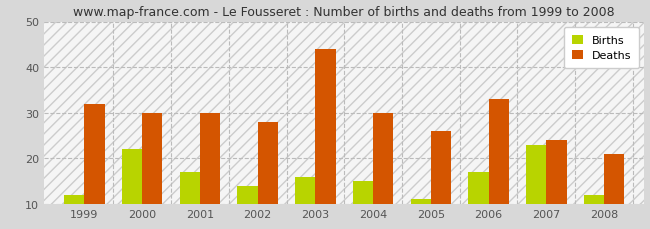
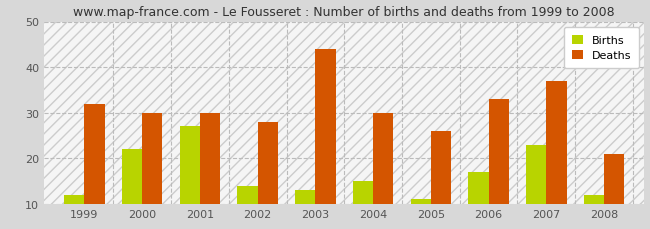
Births/2001: 17 -> 27
Births/2003: 16 -> 13
Deaths/2007: 24 -> 37
